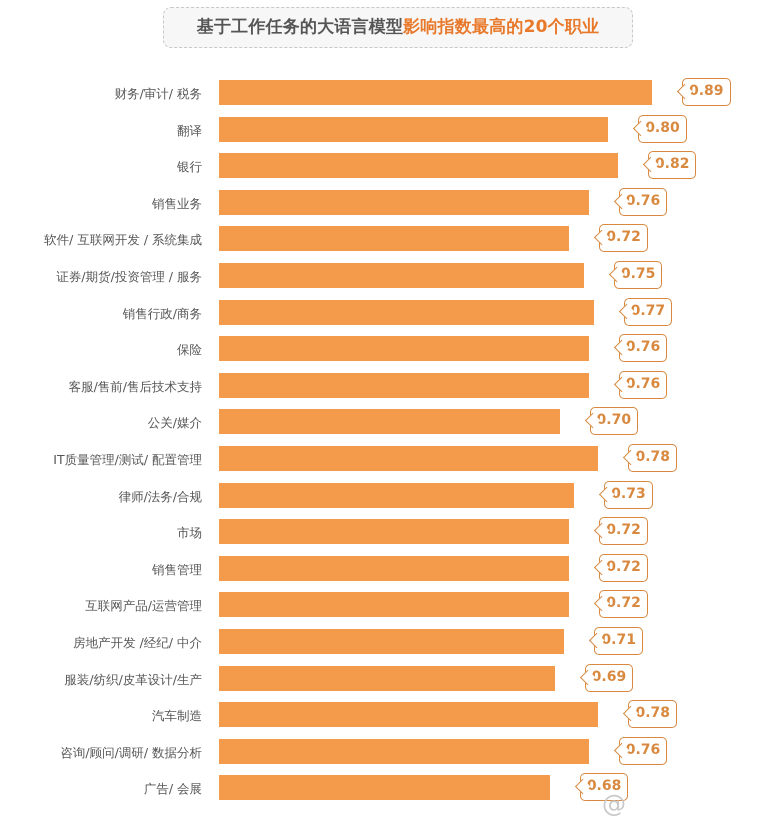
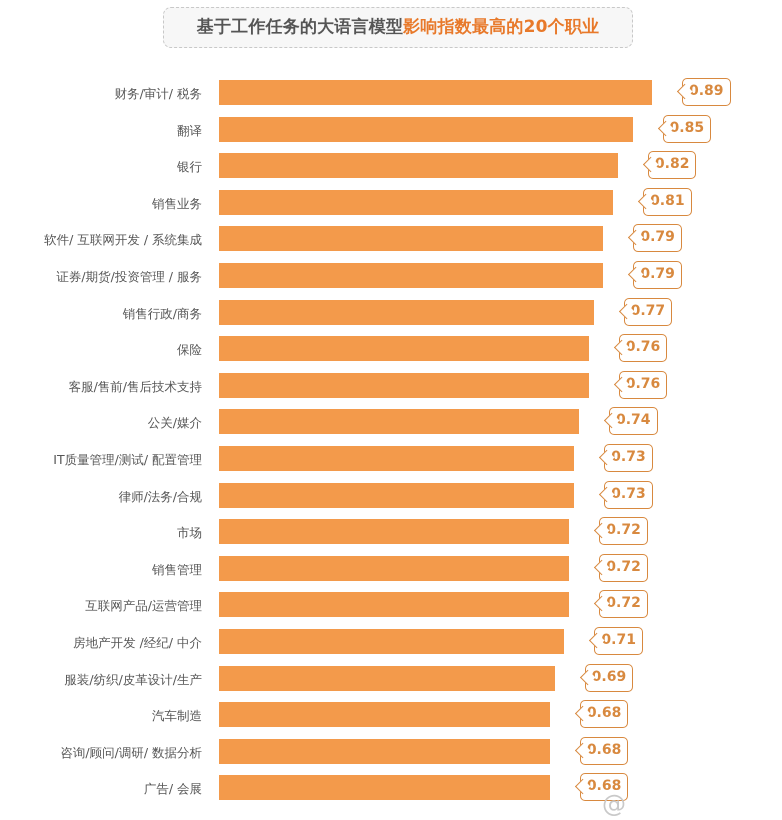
翻译: 0.80 -> 0.85
销售业务: 0.76 -> 0.81
软件/ 互联网开发 / 系统集成: 0.72 -> 0.79
证券/期货/投资管理 / 服务: 0.75 -> 0.79
公关/媒介: 0.70 -> 0.74
IT质量管理/测试/ 配置管理: 0.78 -> 0.73
汽车制造: 0.78 -> 0.68
咨询/顾问/调研/ 数据分析: 0.76 -> 0.68
